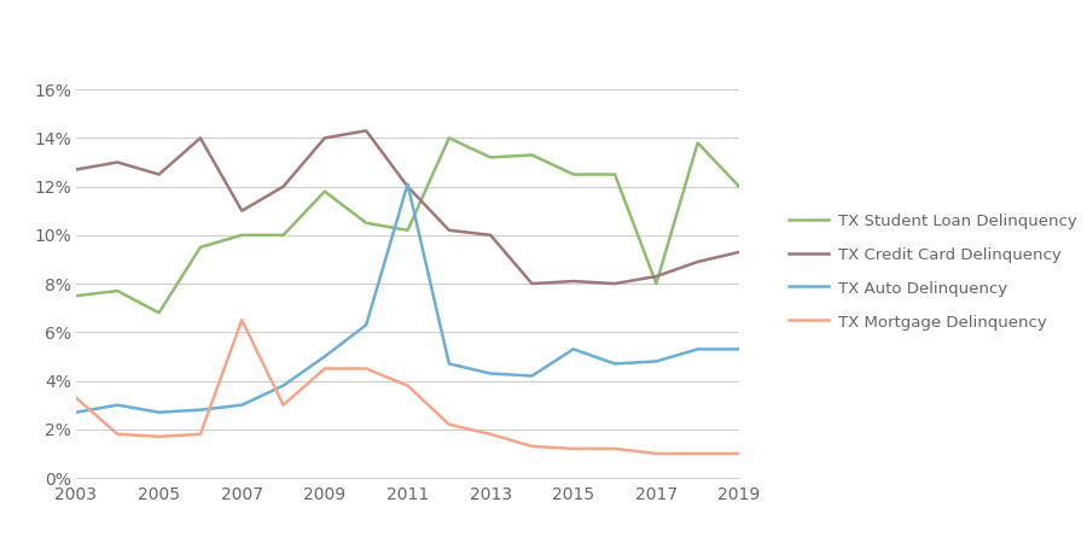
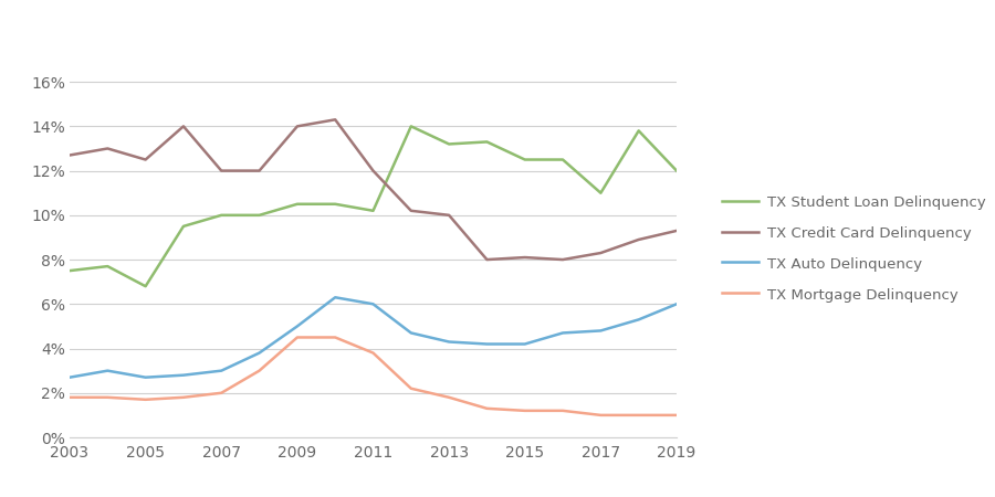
TX Mortgage Delinquency/2003: 3.3% -> 1.8%
TX Credit Card Delinquency/2007: 11.0% -> 12.0%
TX Mortgage Delinquency/2007: 6.5% -> 2.0%
TX Student Loan Delinquency/2009: 11.8% -> 10.5%
TX Auto Delinquency/2011: 12.1% -> 6.0%
TX Auto Delinquency/2015: 5.3% -> 4.2%
TX Student Loan Delinquency/2017: 8.0% -> 11.0%
TX Auto Delinquency/2019: 5.3% -> 6.0%
